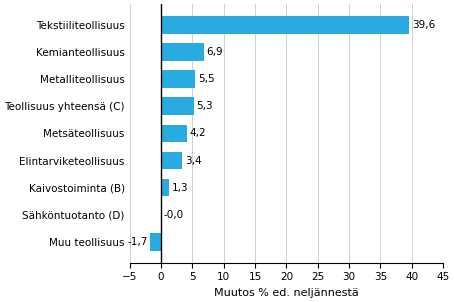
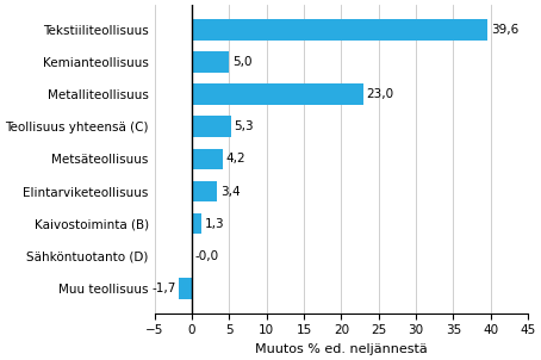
Kemianteollisuus: 6,9 -> 5,0
Metalliteollisuus: 5,5 -> 23,0
